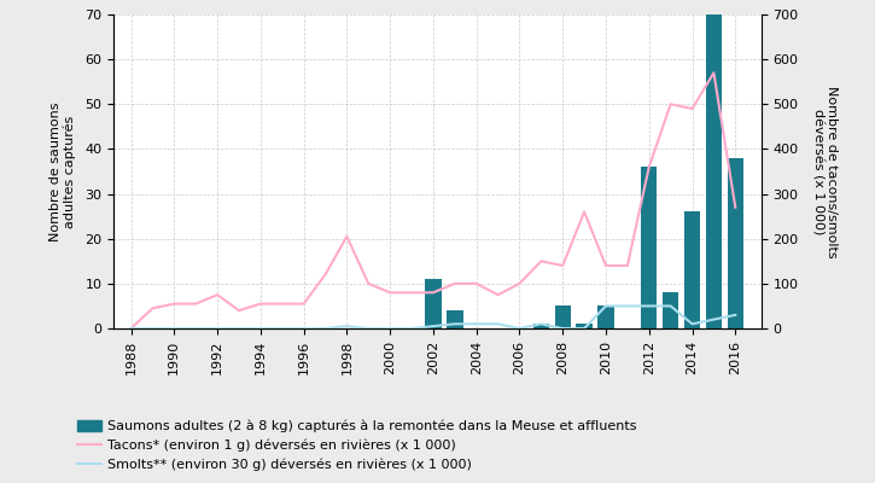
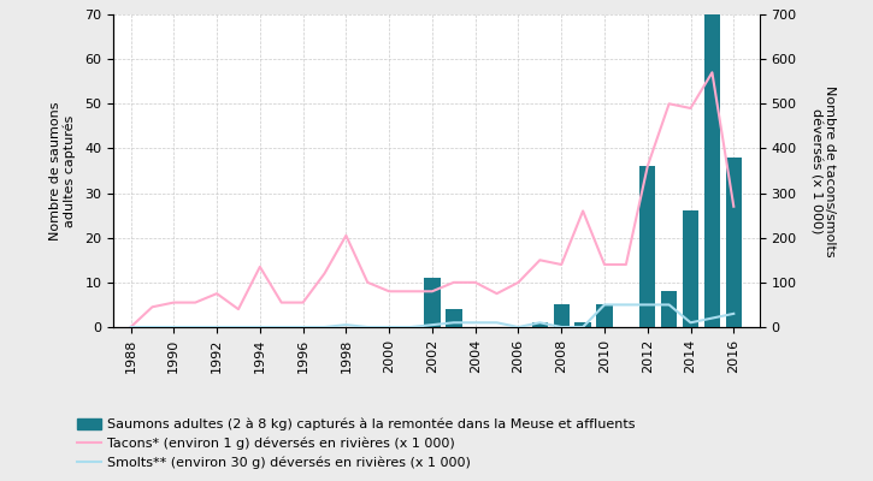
Tacons* (environ 1 g) déversés en rivières (x 1 000)/1994: 55 -> 135
